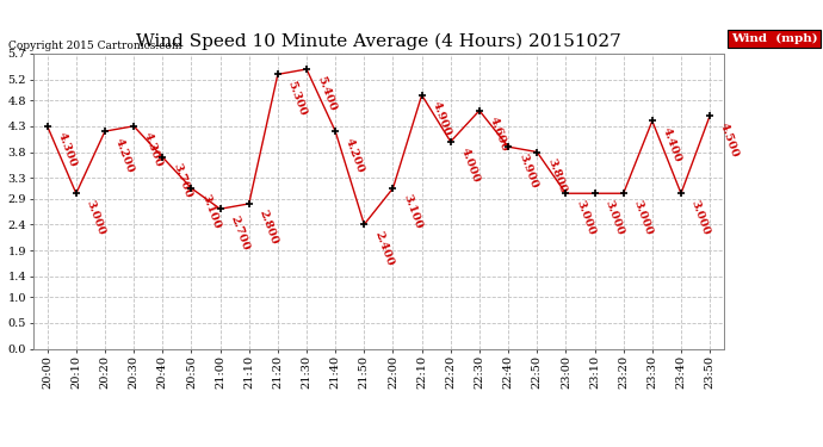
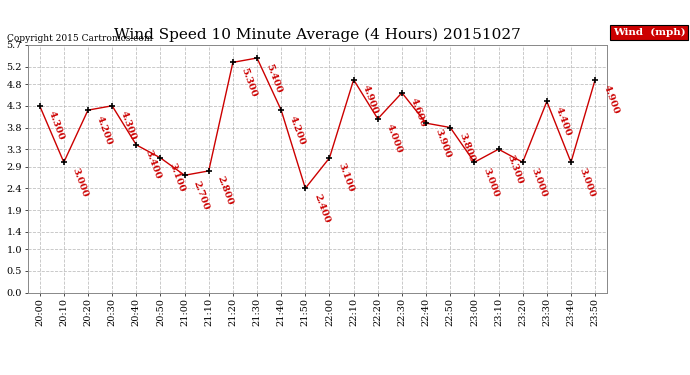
20:40: 3.700 -> 3.400
23:10: 3.000 -> 3.300
23:50: 4.500 -> 4.900
